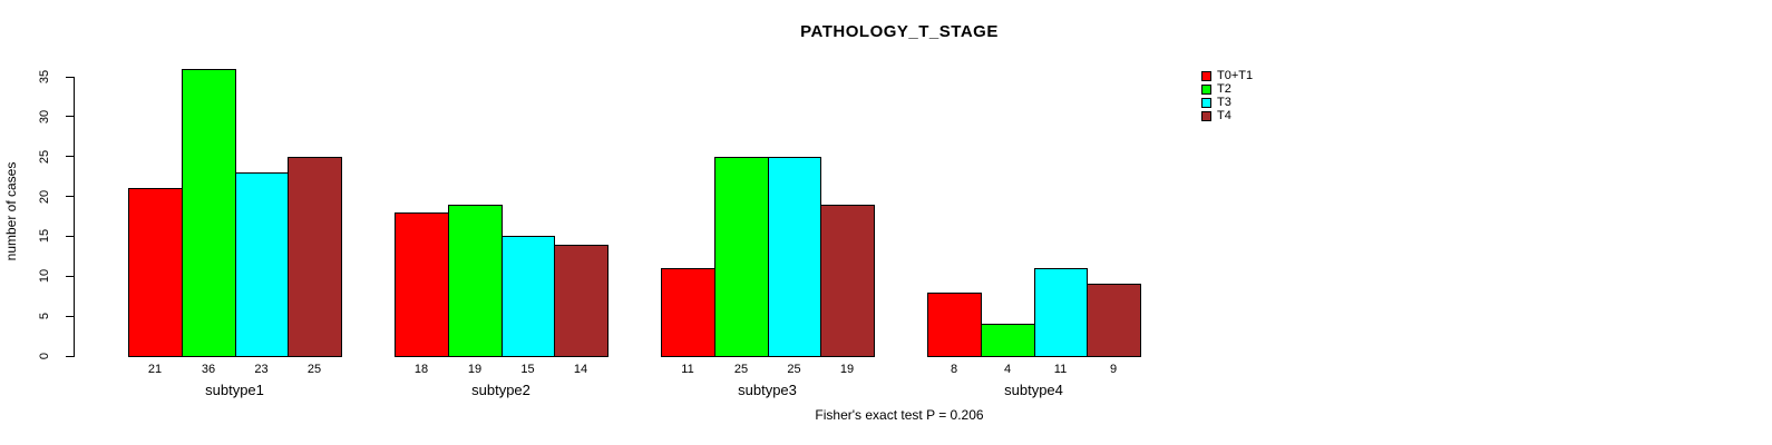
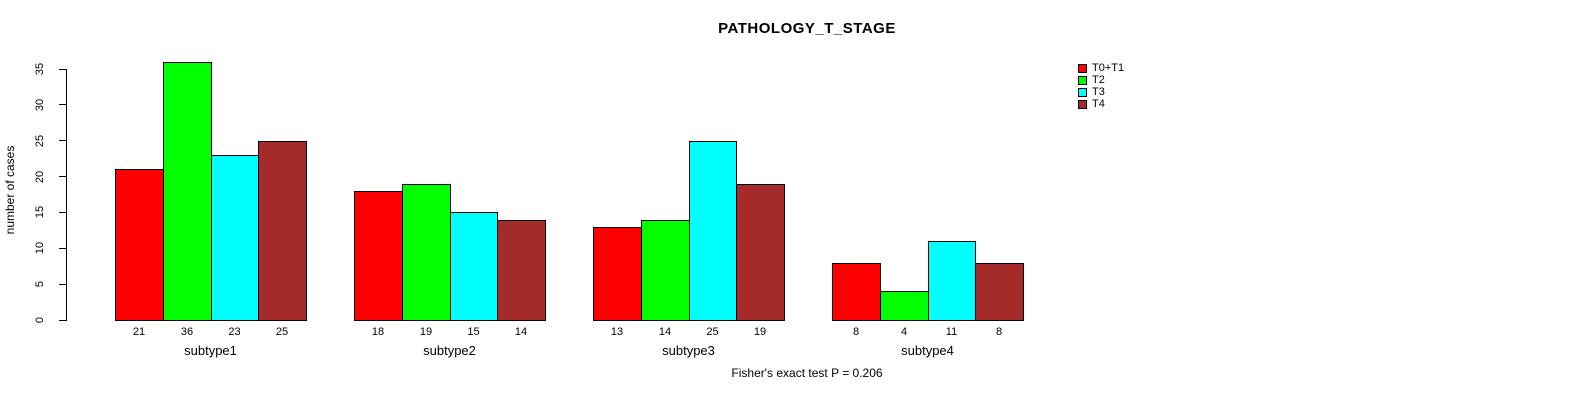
T0+T1/subtype3: 11 -> 13
T2/subtype3: 25 -> 14
T4/subtype4: 9 -> 8
